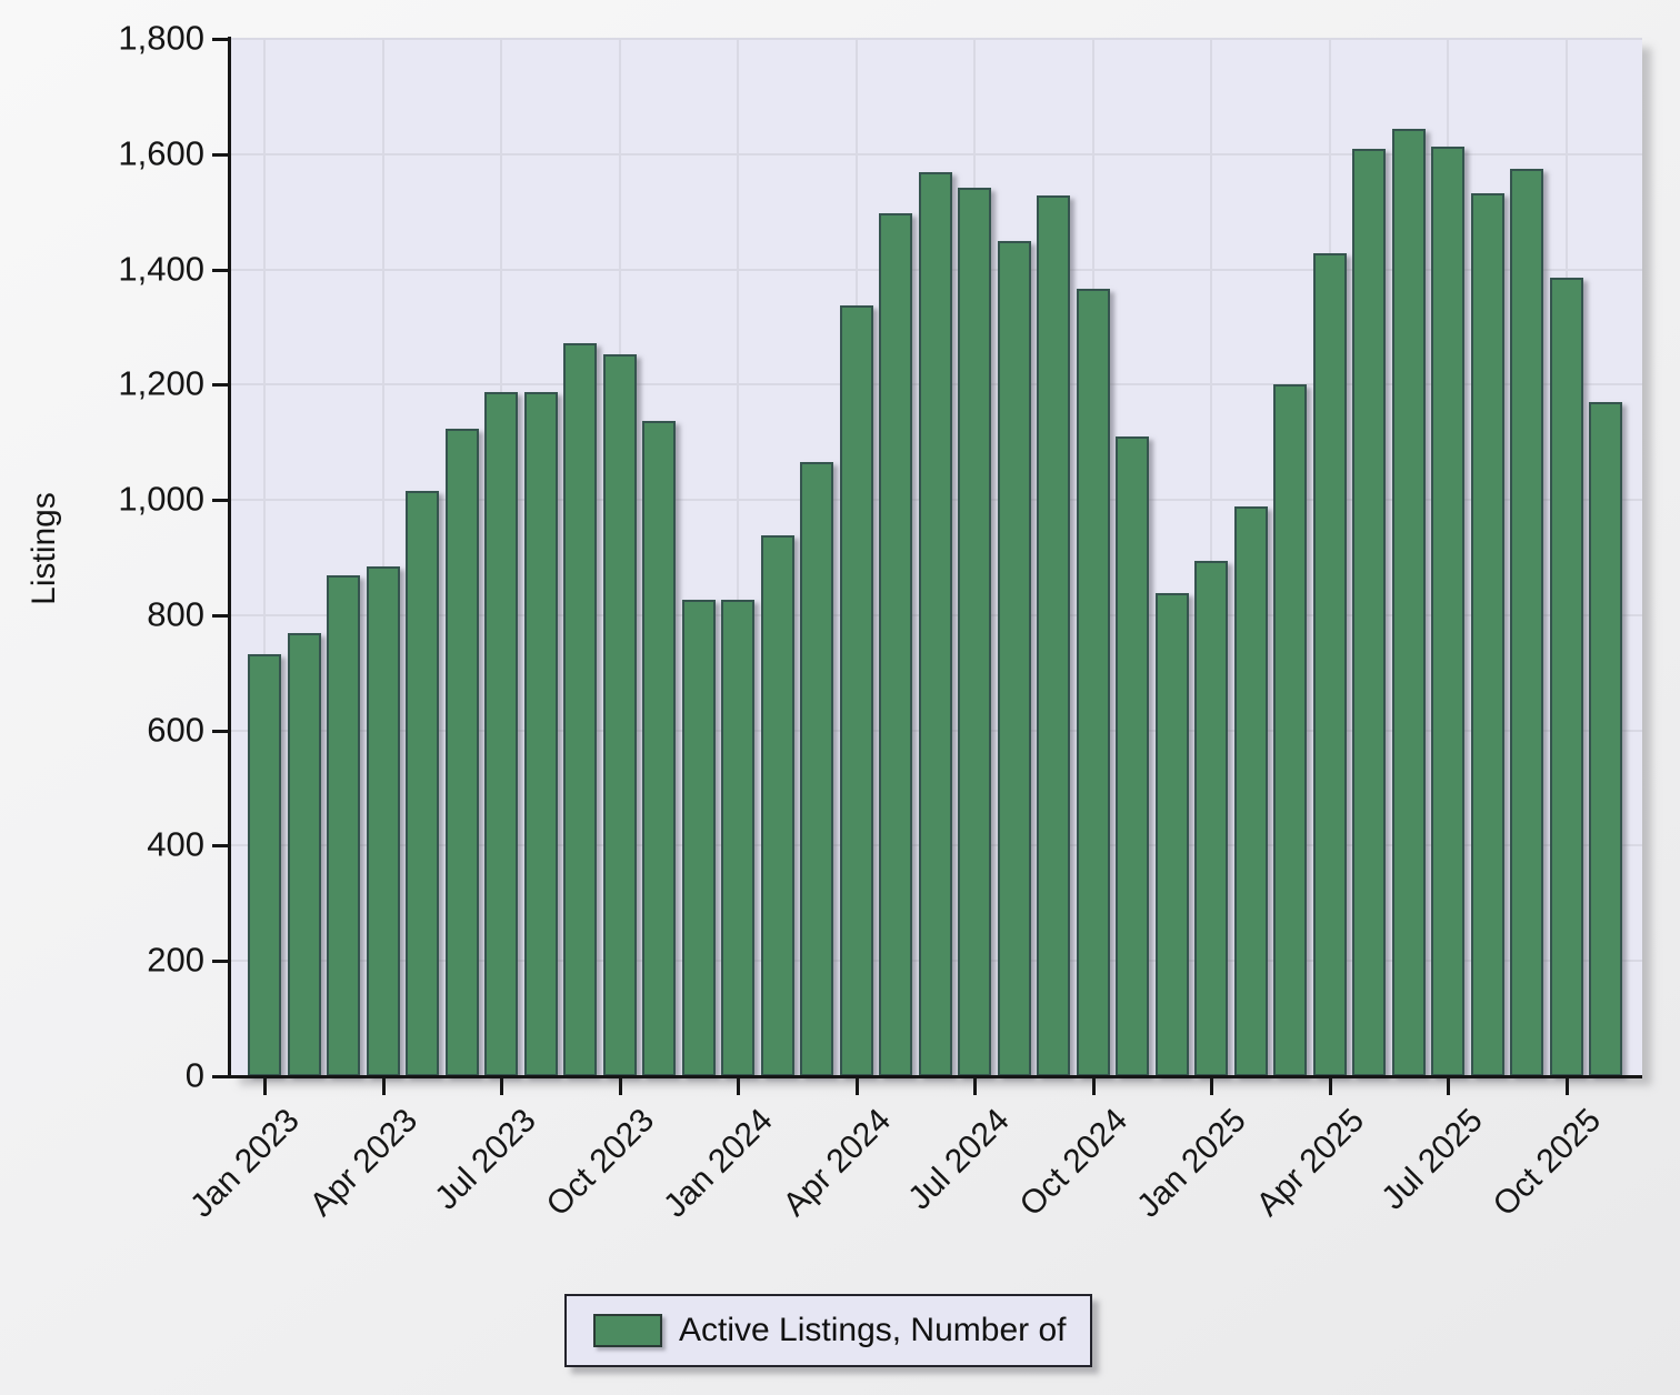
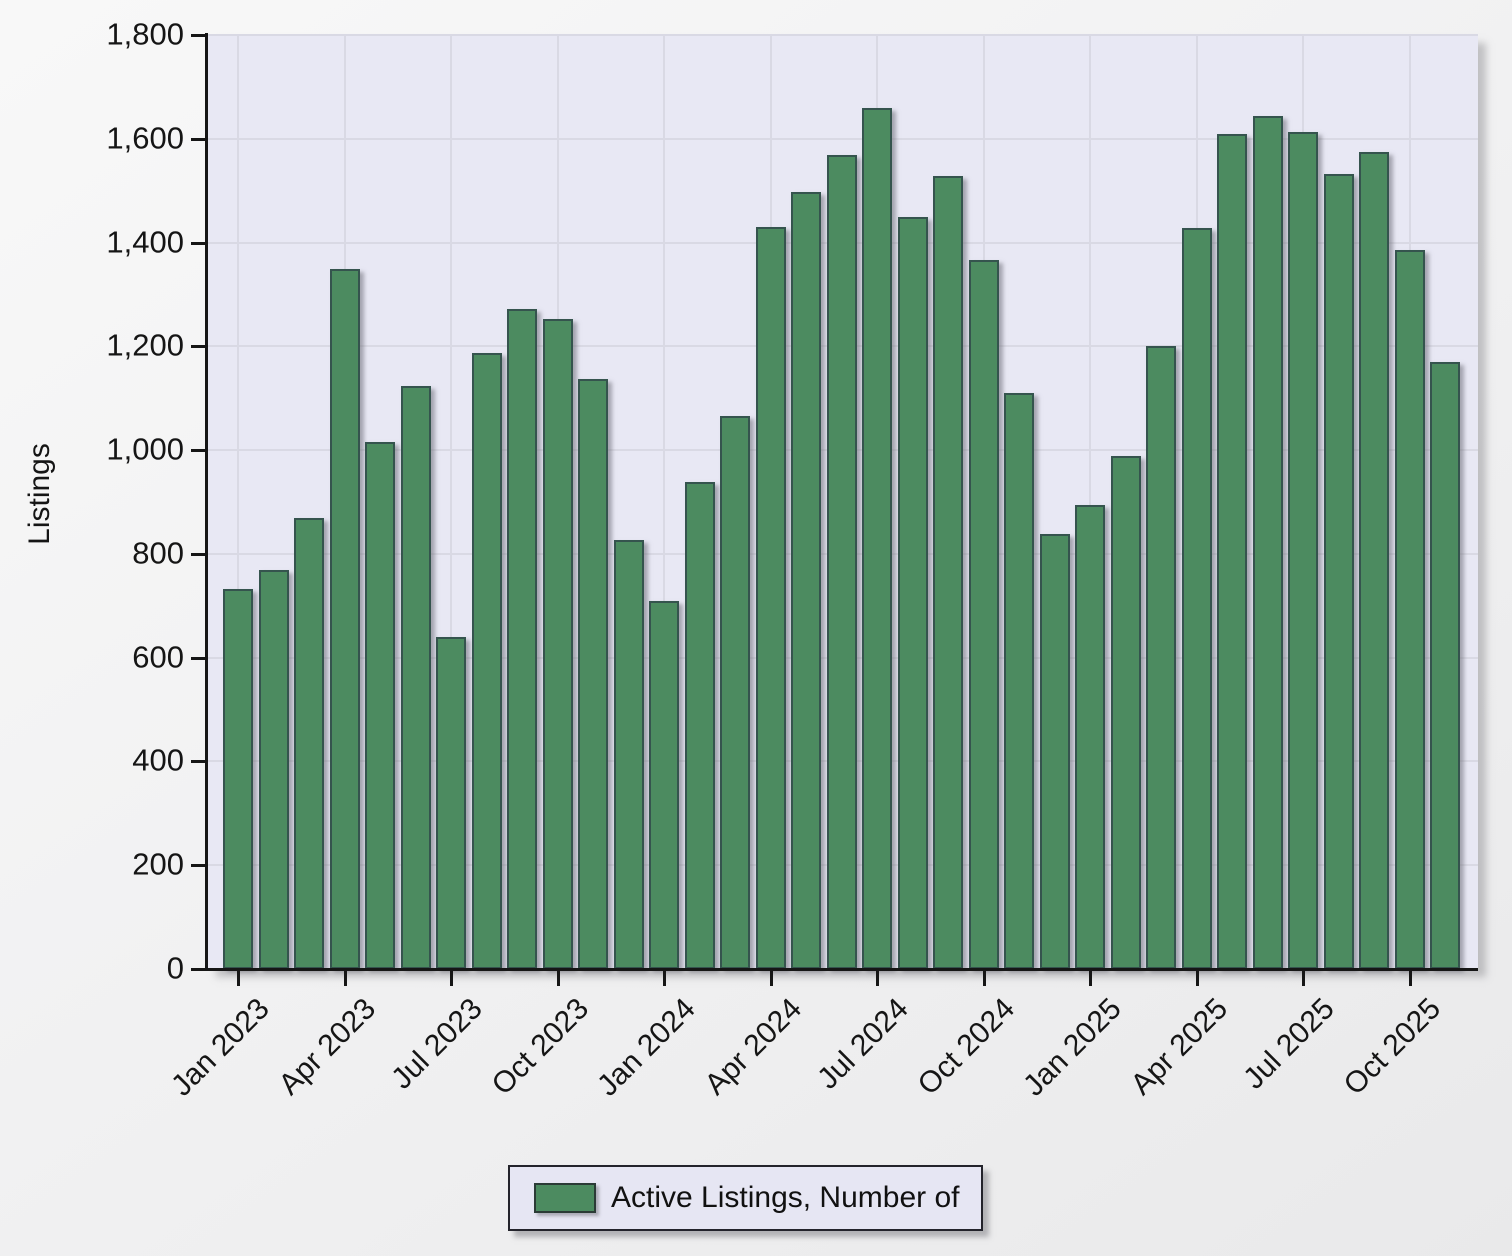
Apr 2023: 880 -> 1350
Jul 2023: 1190 -> 640
Jan 2024: 830 -> 710
Apr 2024: 1340 -> 1430
Jul 2024: 1540 -> 1660
